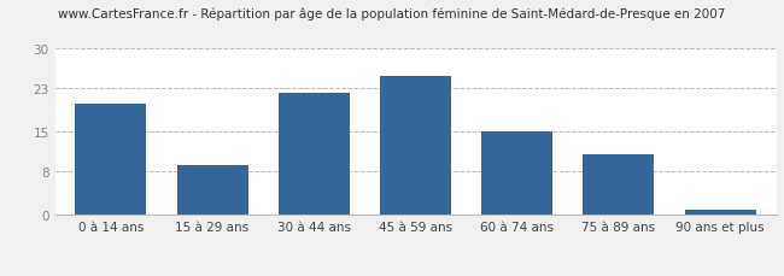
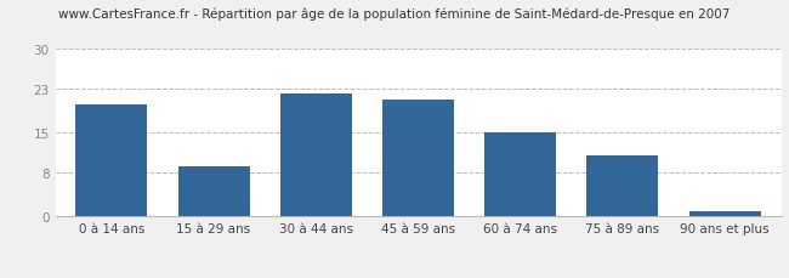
45 à 59 ans: 25 -> 21
